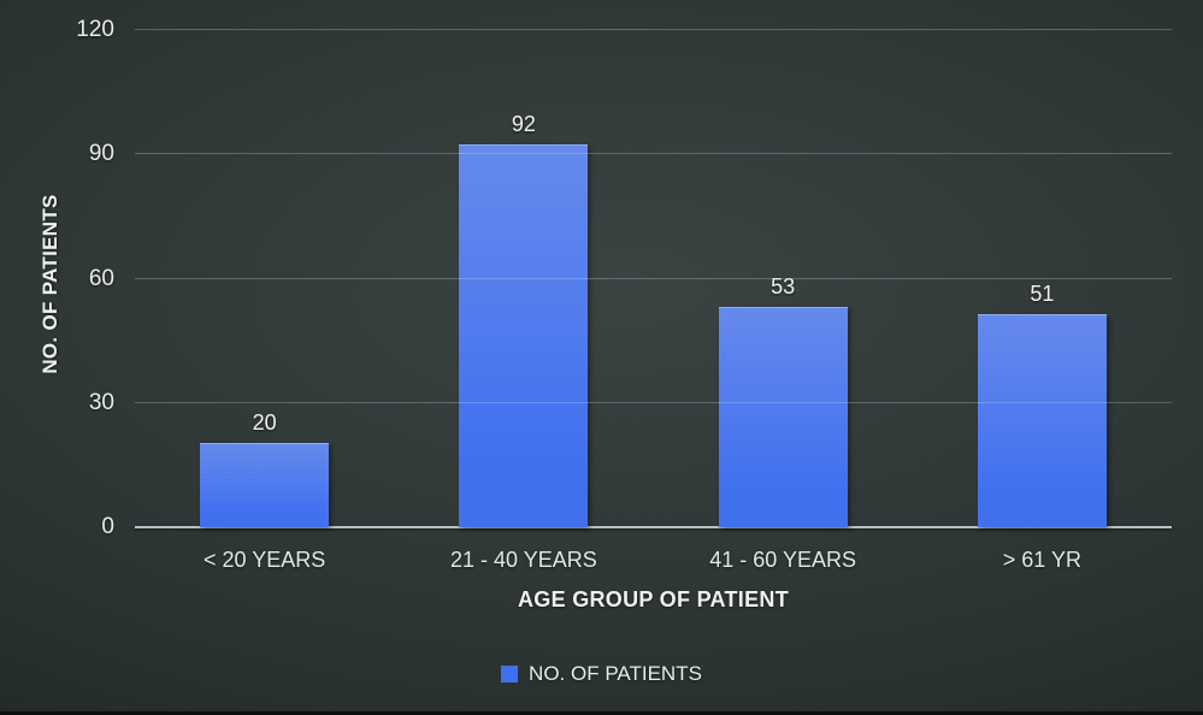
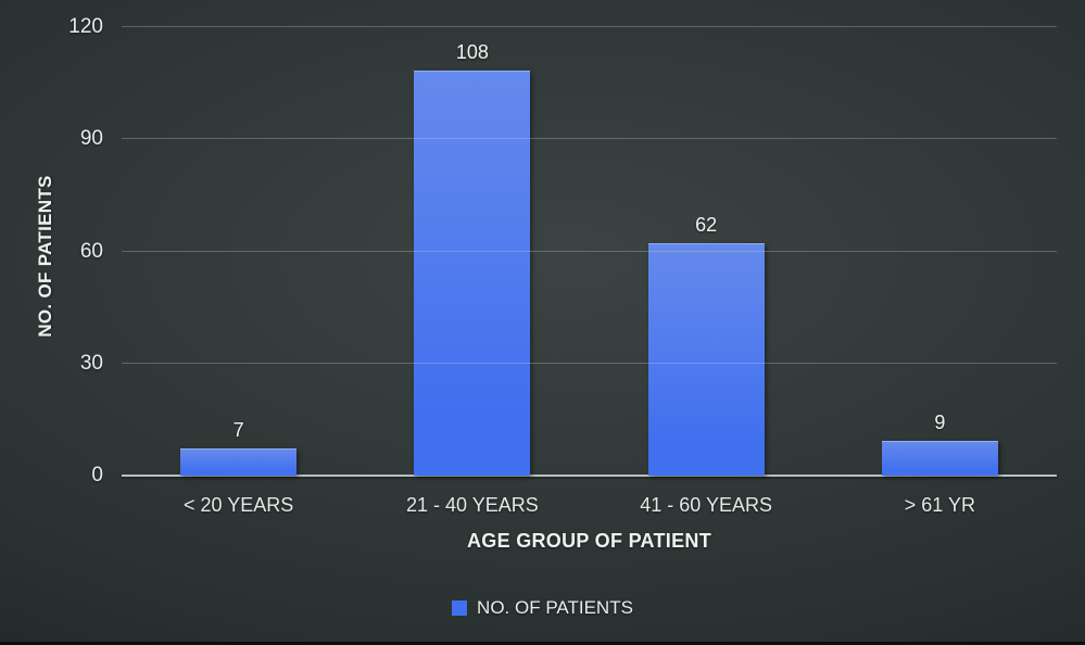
< 20 YEARS: 20 -> 7
21 - 40 YEARS: 92 -> 108
41 - 60 YEARS: 53 -> 62
> 61 YR: 51 -> 9
